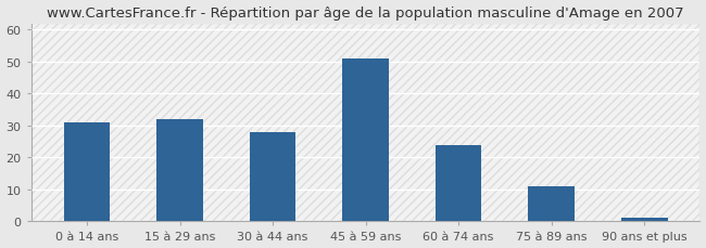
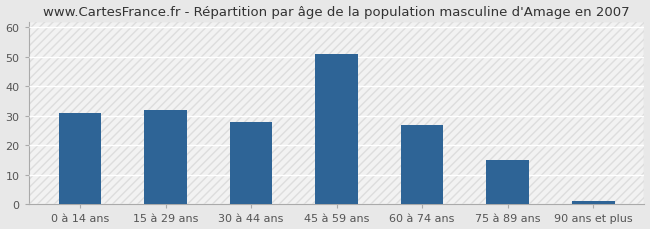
60 à 74 ans: 24 -> 27
75 à 89 ans: 11 -> 15
